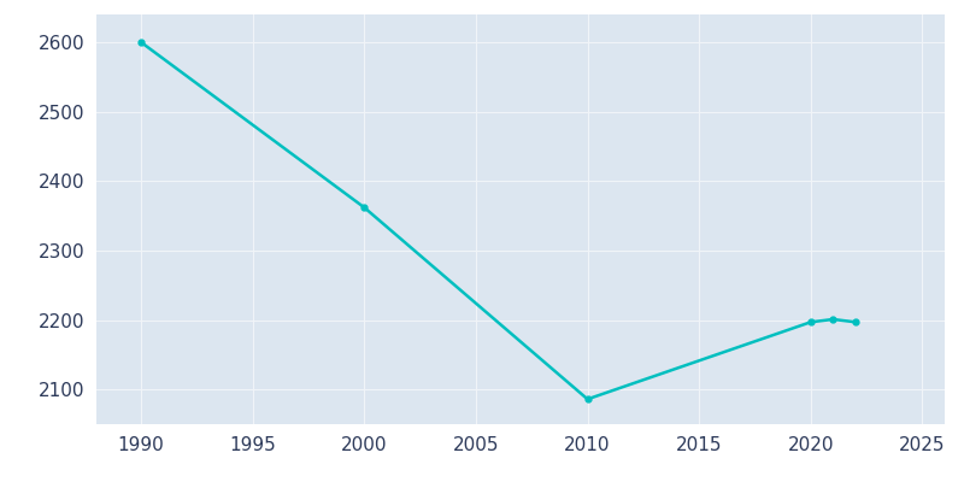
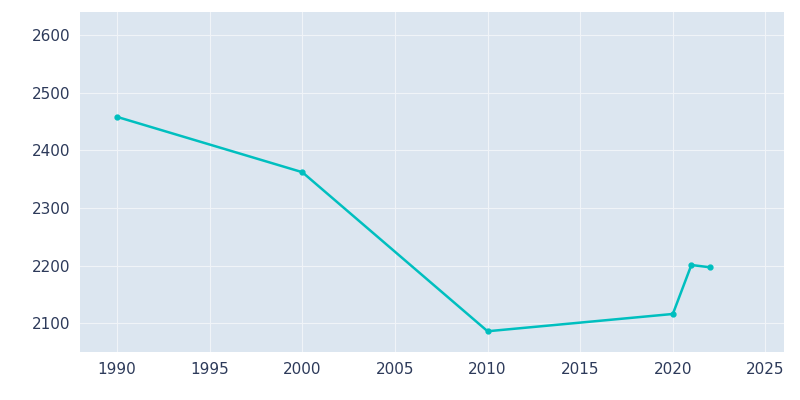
1990: 2600 -> 2458
2020: 2197 -> 2116
